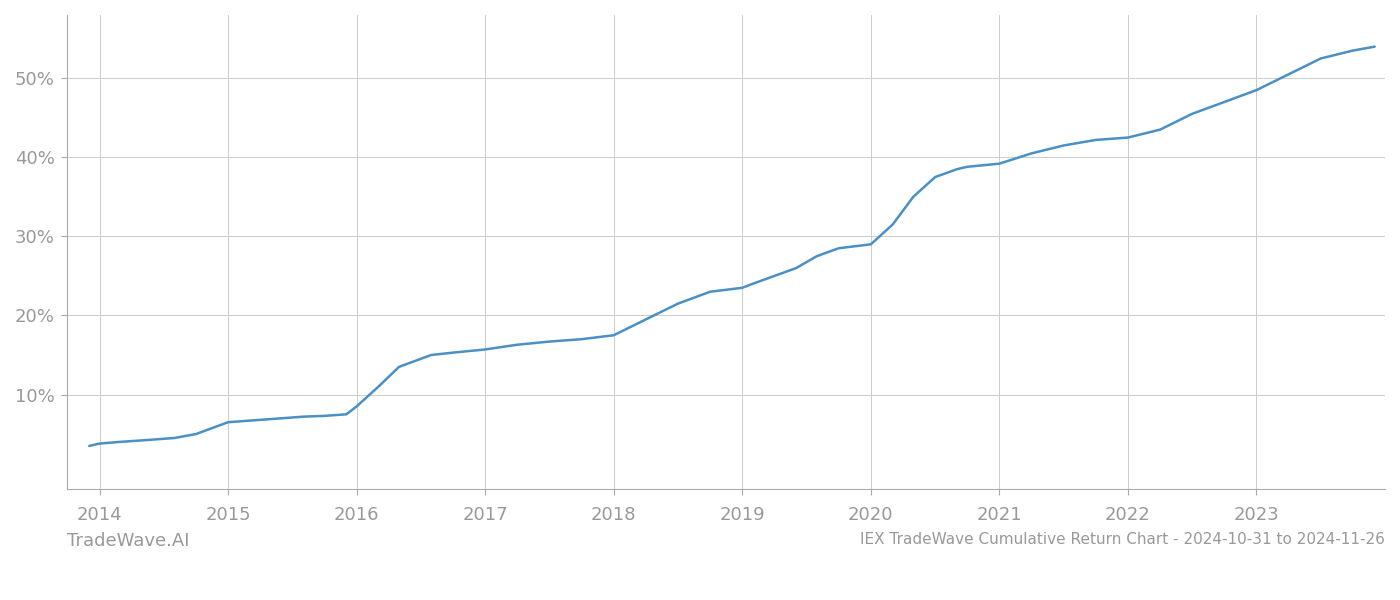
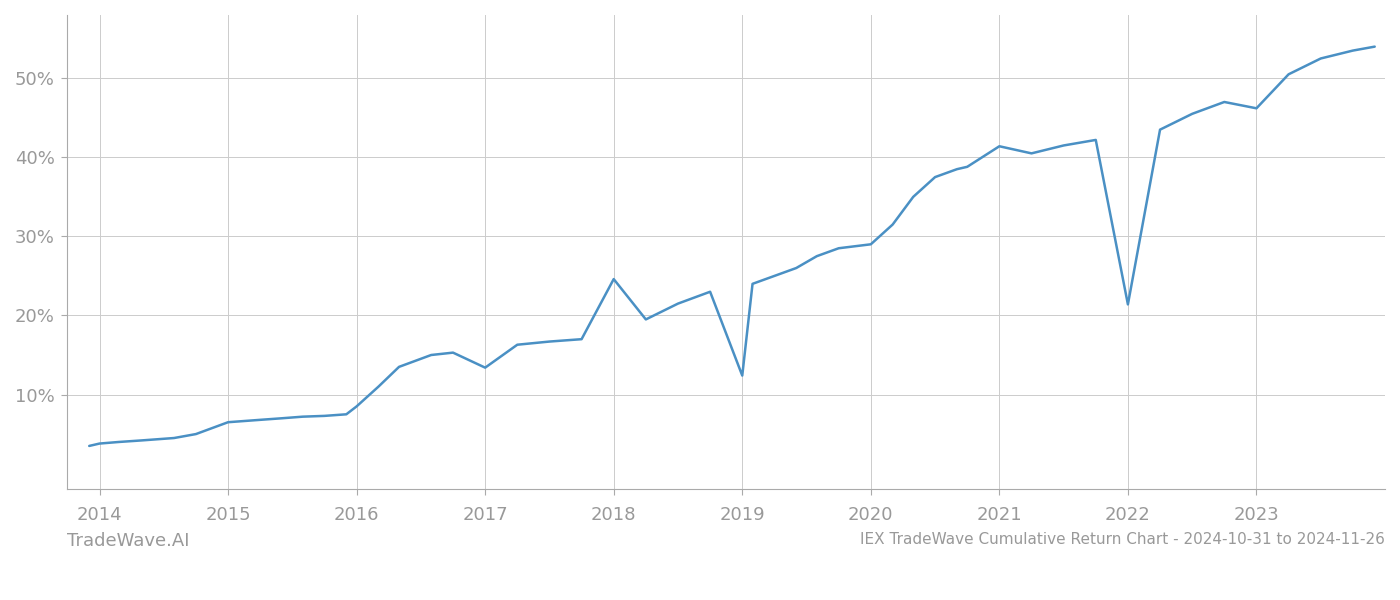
2017: 15.7% -> 13.4%
2018: 17.5% -> 24.6%
2019: 23.5% -> 12.4%
2021: 39.2% -> 41.4%
2022: 42.5% -> 21.4%
2023: 48.5% -> 46.2%
